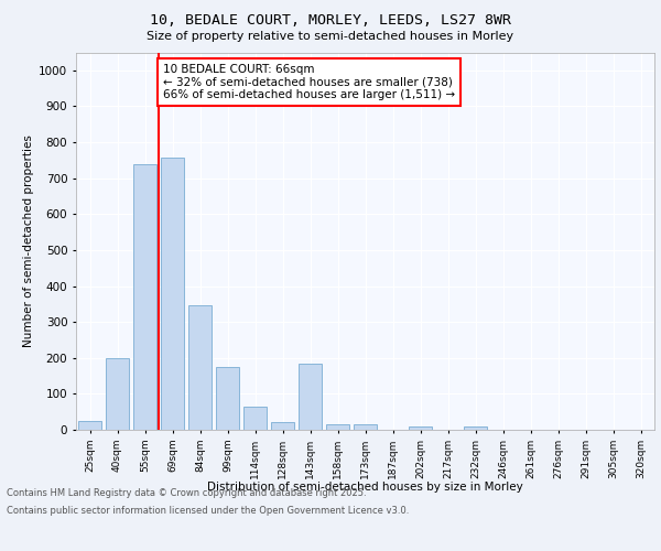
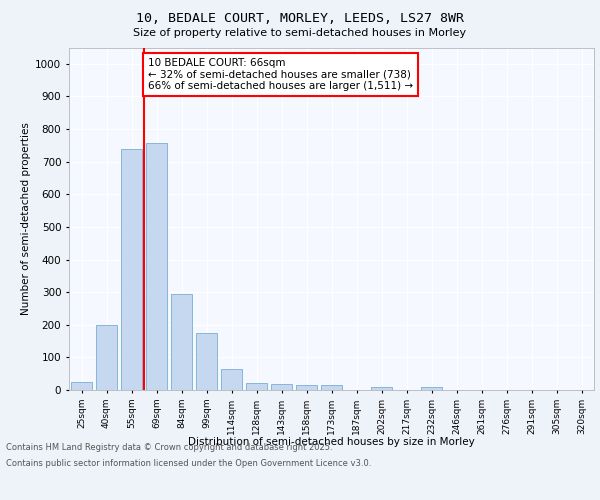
84sqm: 345 -> 293
143sqm: 185 -> 18
